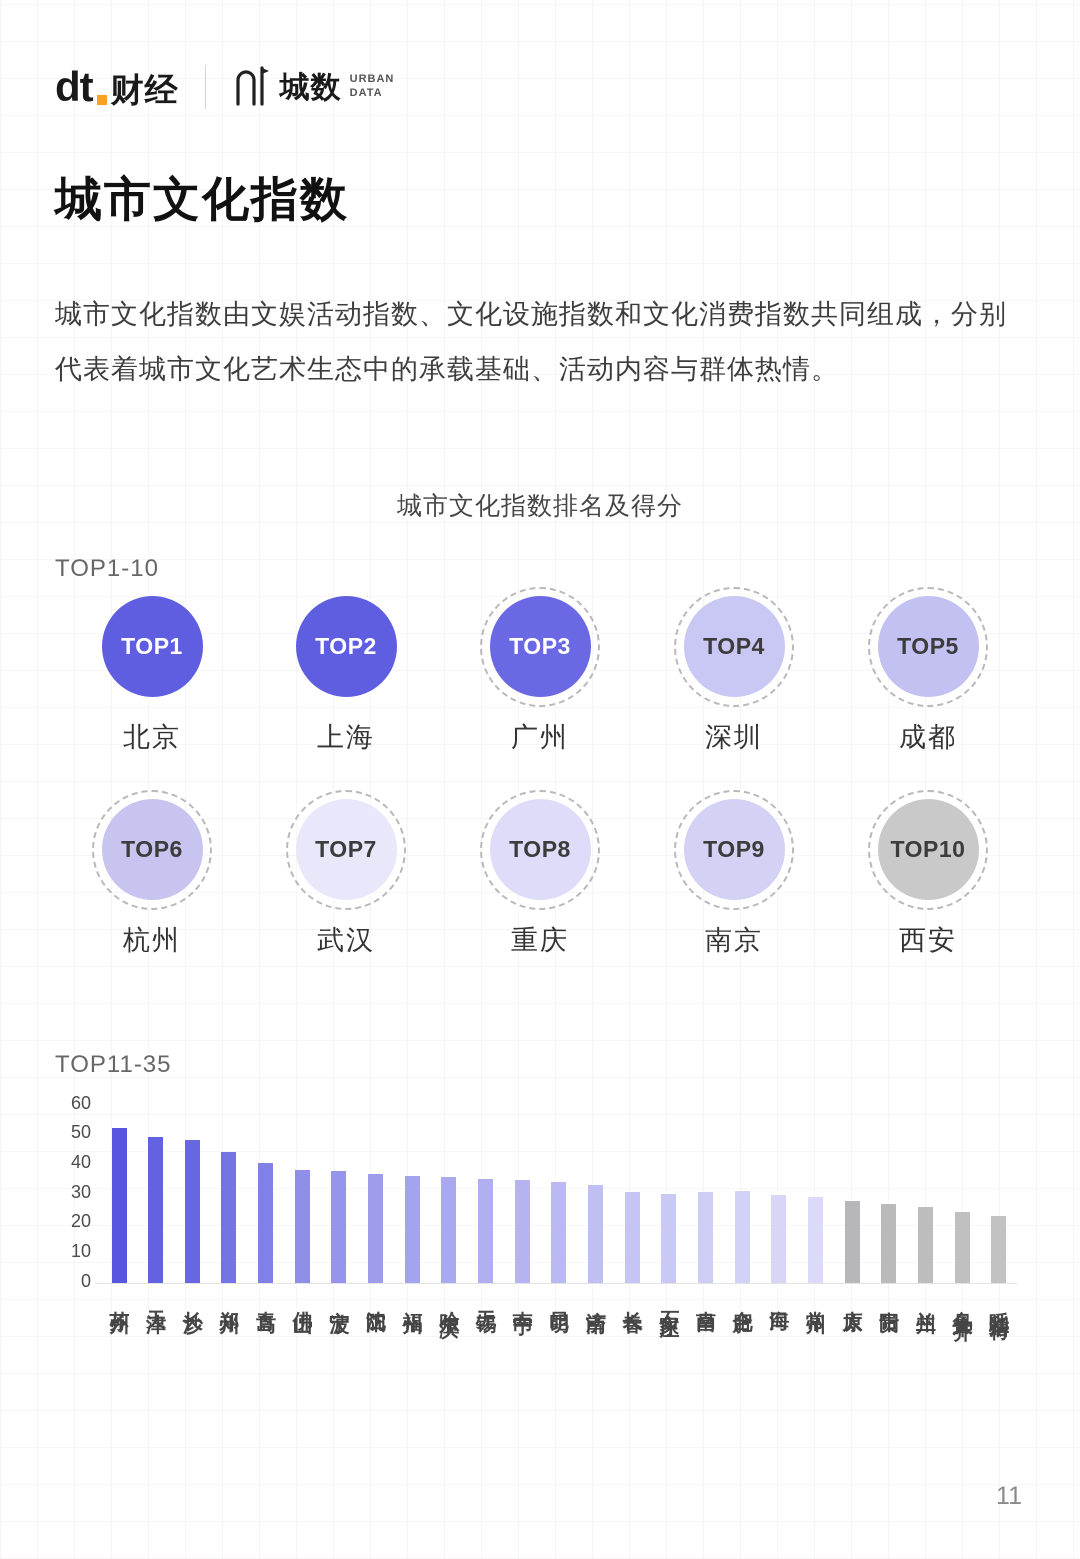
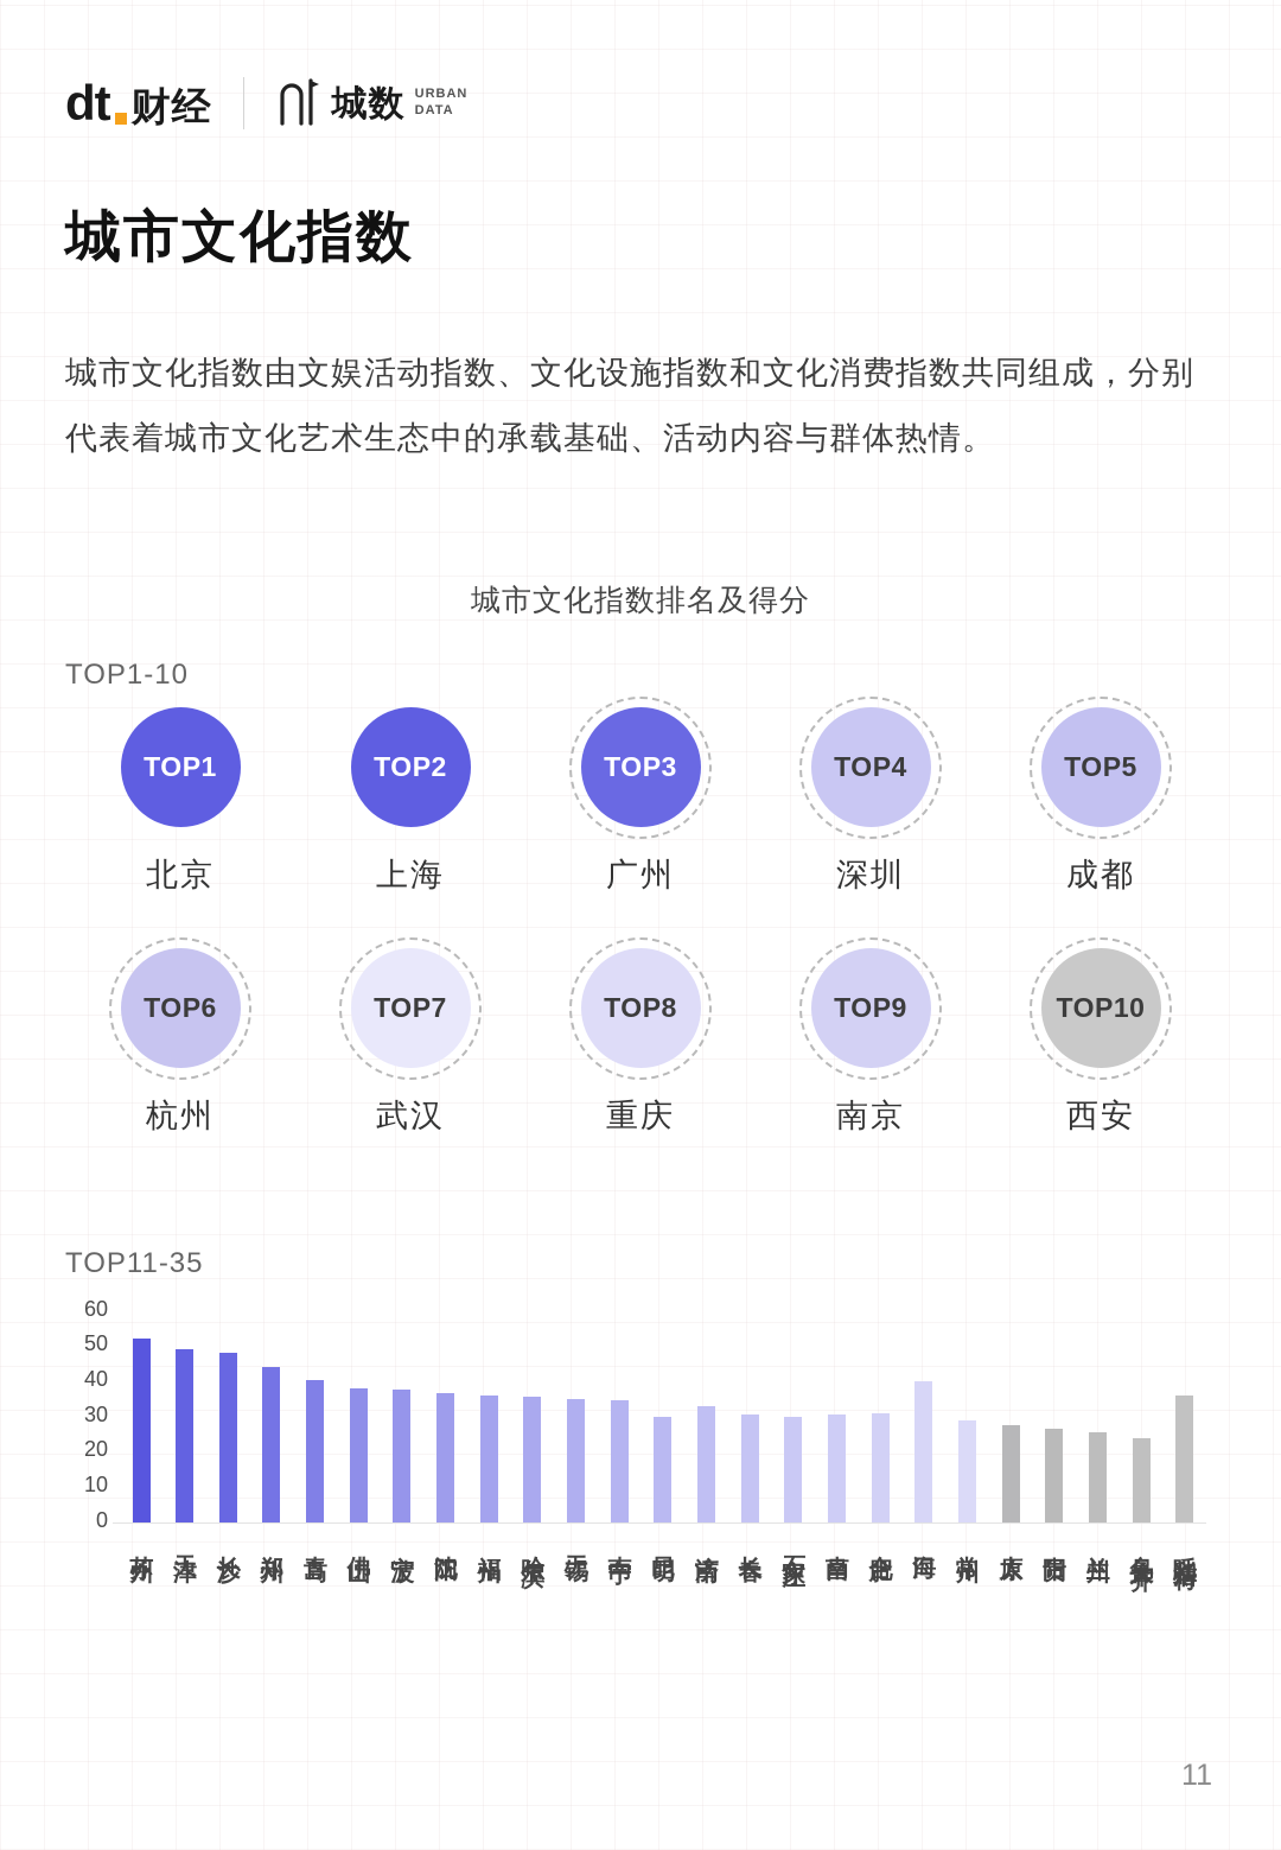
昆明: 34 -> 30
海口: 30 -> 40
呼和浩特: 22 -> 36
